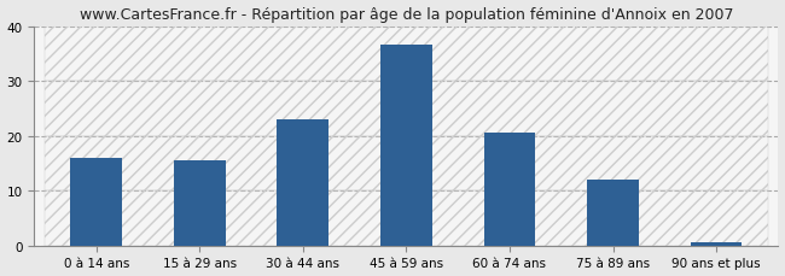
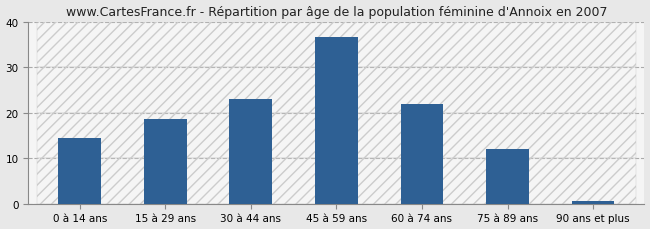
0 à 14 ans: 16.0 -> 14.5
15 à 29 ans: 15.5 -> 18.5
60 à 74 ans: 20.5 -> 22.0
